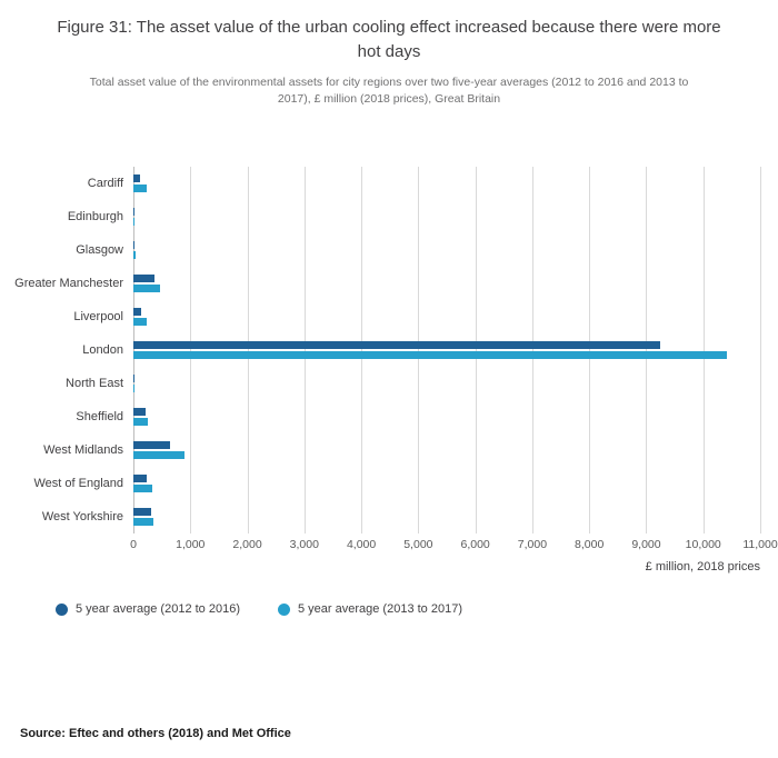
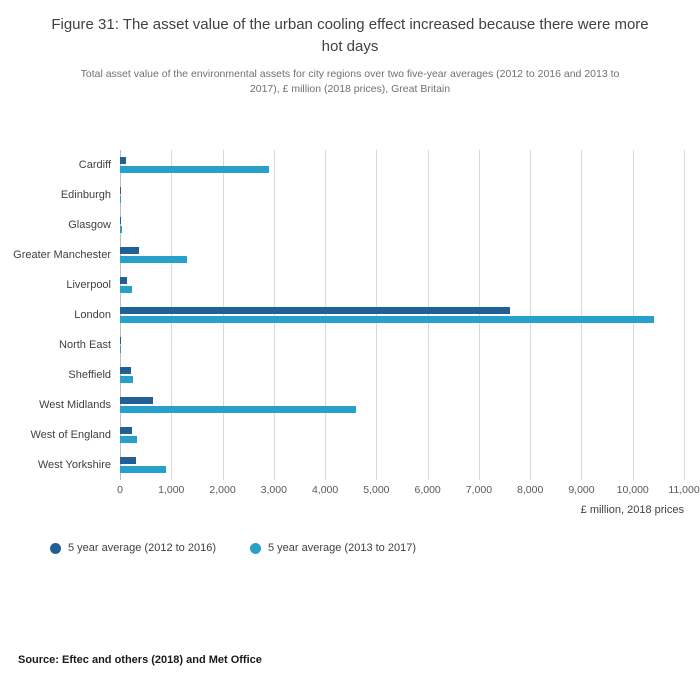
5 year average (2013 to 2017)/Cardiff: 200 -> 2900
5 year average (2013 to 2017)/Greater Manchester: 500 -> 1300
5 year average (2012 to 2016)/London: 9200 -> 7600
5 year average (2013 to 2017)/West Midlands: 900 -> 4600
5 year average (2013 to 2017)/West Yorkshire: 400 -> 900
